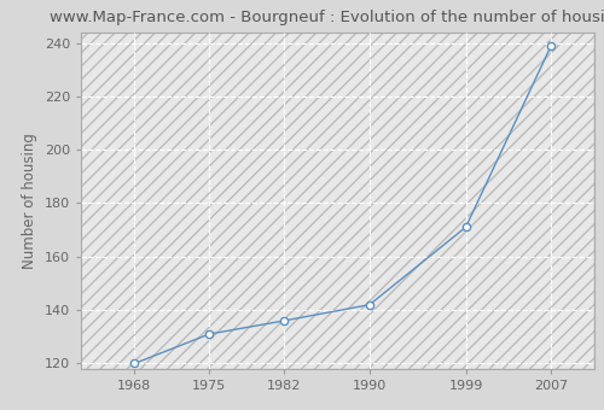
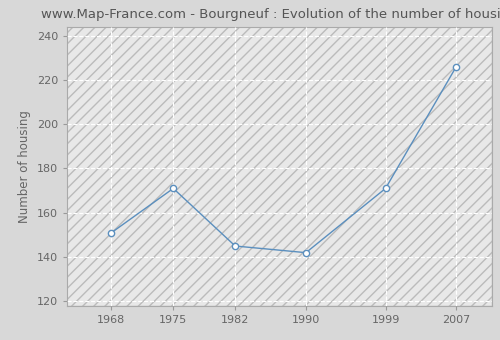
1968: 120 -> 151
1975: 131 -> 171
1982: 136 -> 145
2007: 239 -> 226
